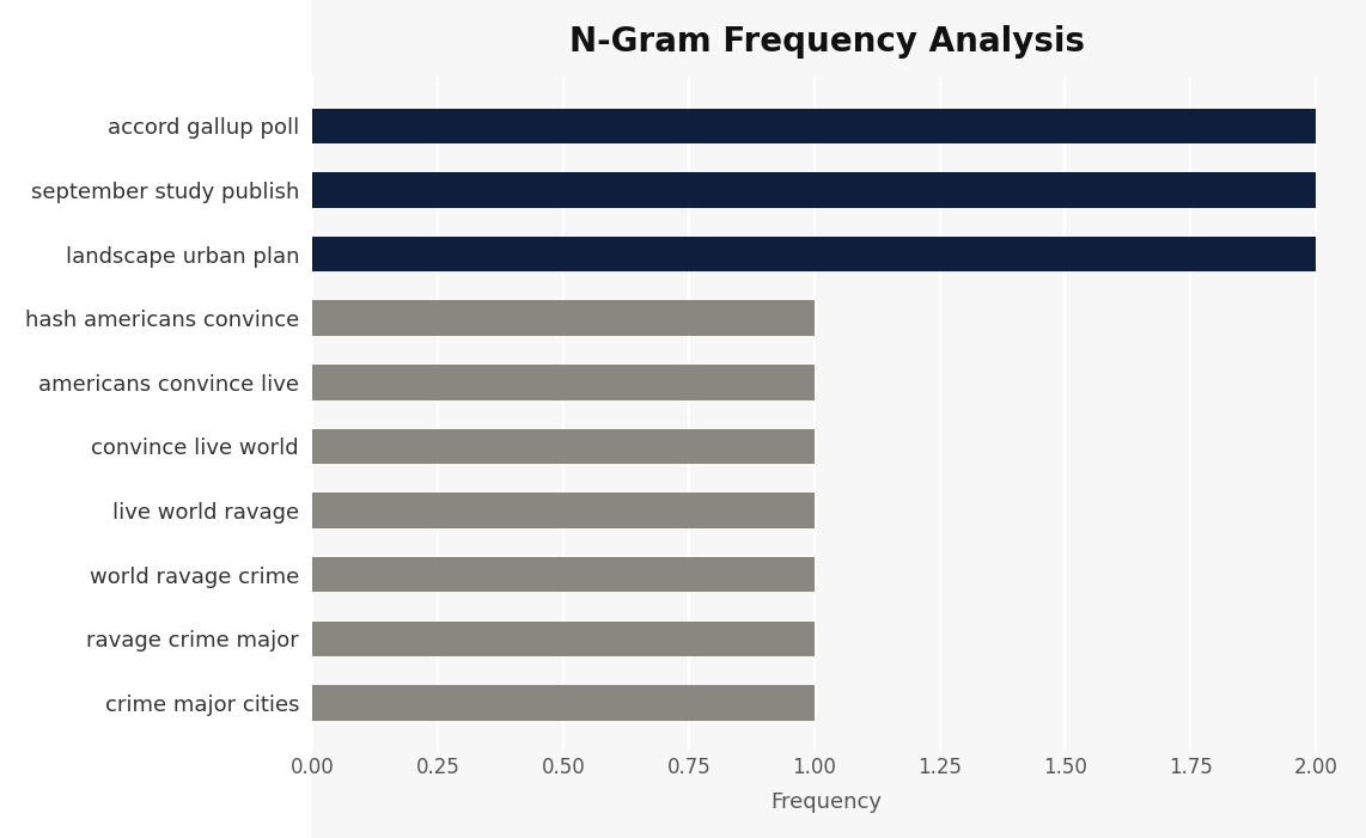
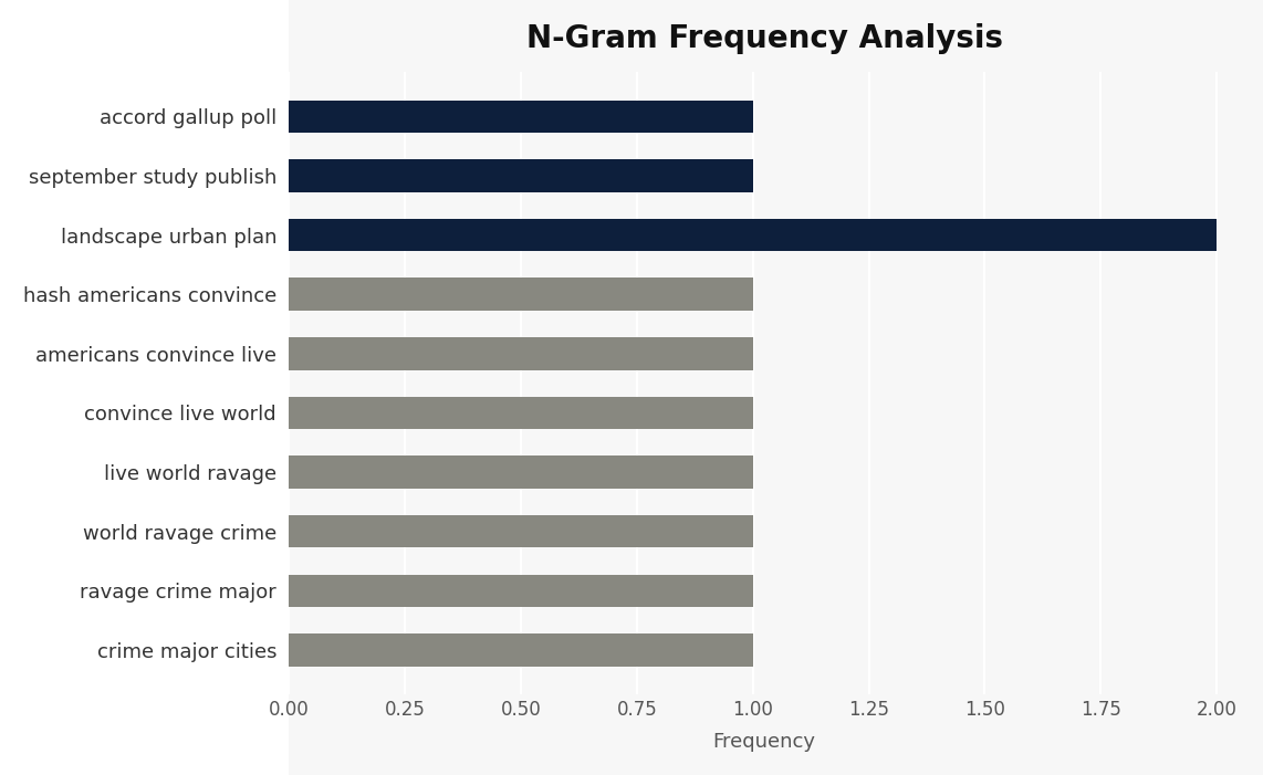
accord gallup poll: 2 -> 1
september study publish: 2 -> 1
